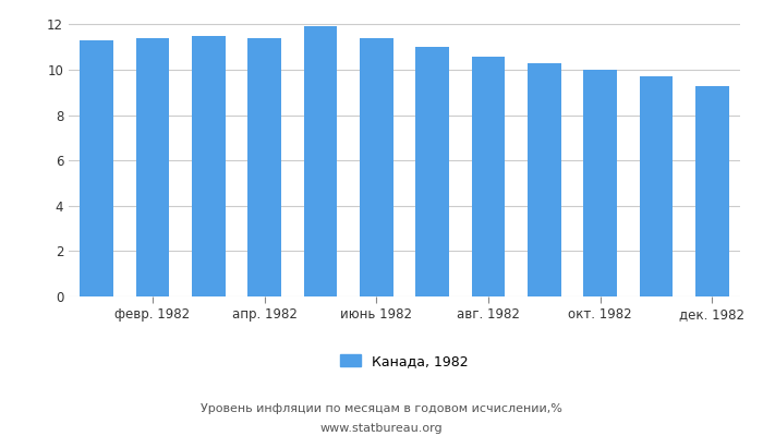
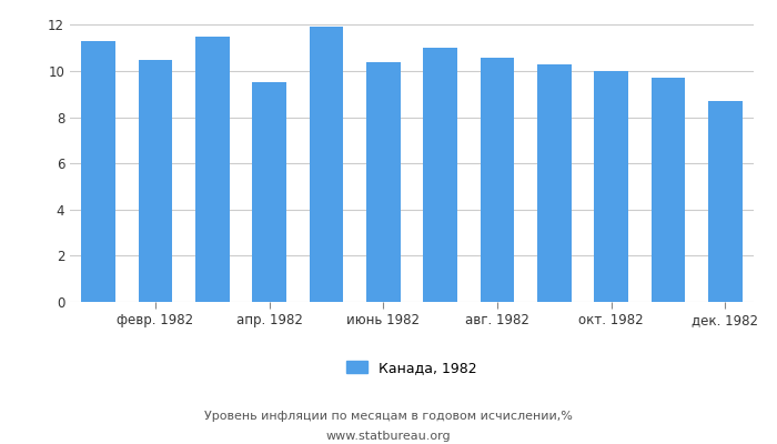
февр. 1982: 11.4 -> 10.5
апр. 1982: 11.4 -> 9.5
июнь 1982: 11.4 -> 10.4
дек. 1982: 9.3 -> 8.7
